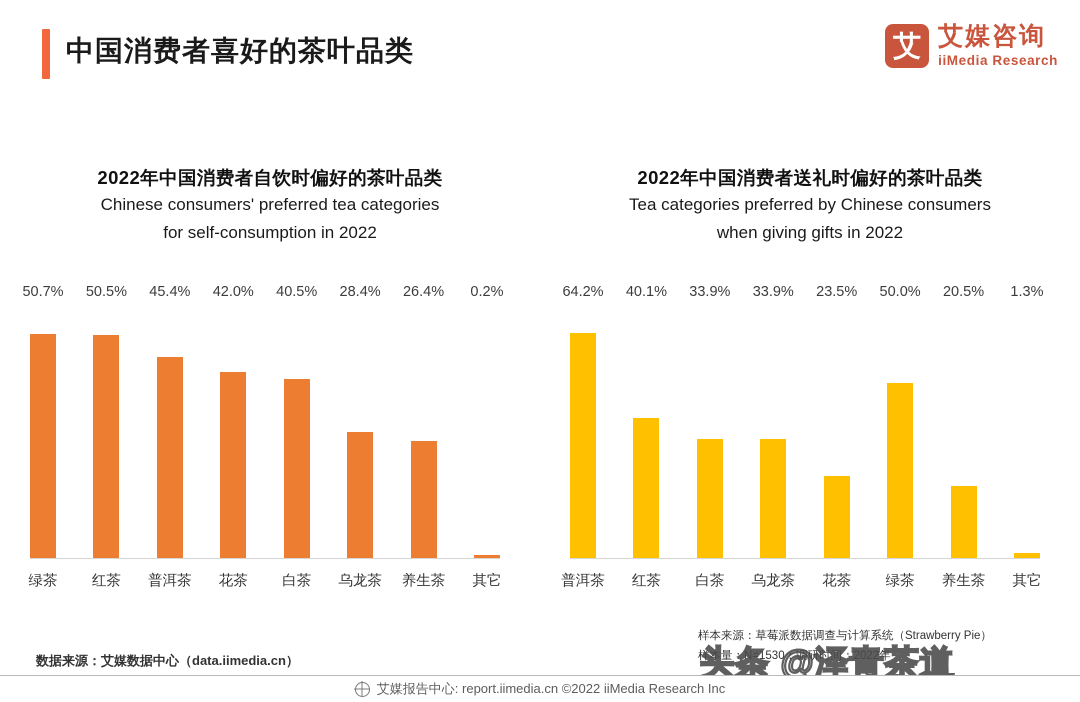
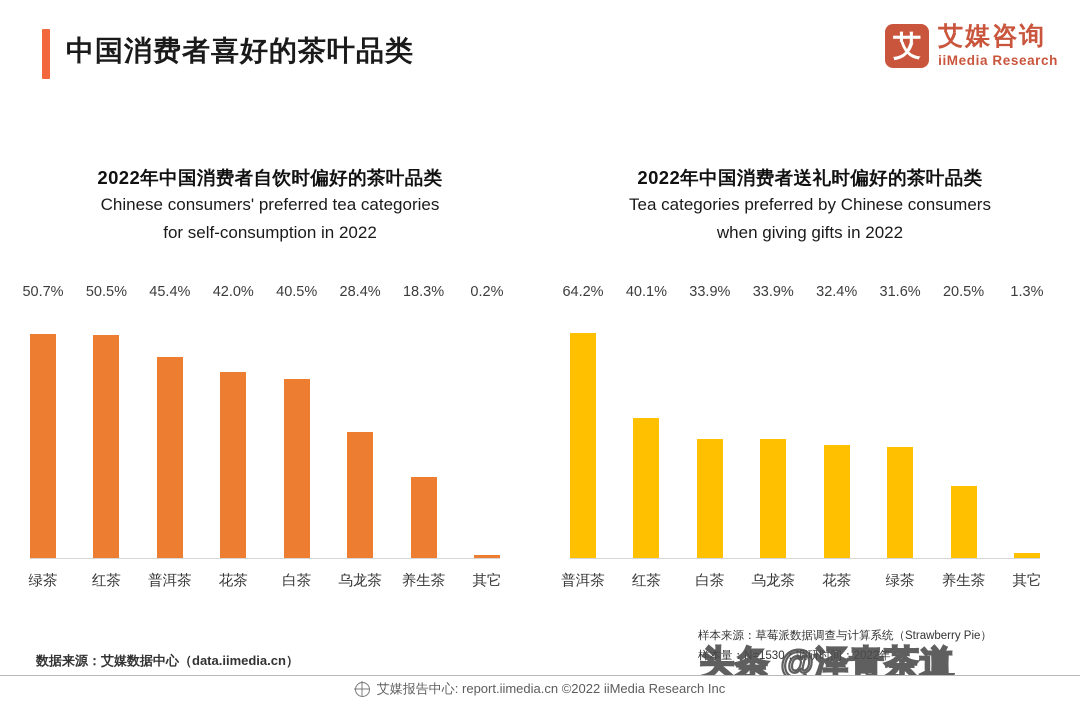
2022年中国消费者自饮时偏好的茶叶品类/养生茶: 26.4% -> 18.3%
2022年中国消费者送礼时偏好的茶叶品类/花茶: 23.5% -> 32.4%
2022年中国消费者送礼时偏好的茶叶品类/绿茶: 50.0% -> 31.6%
